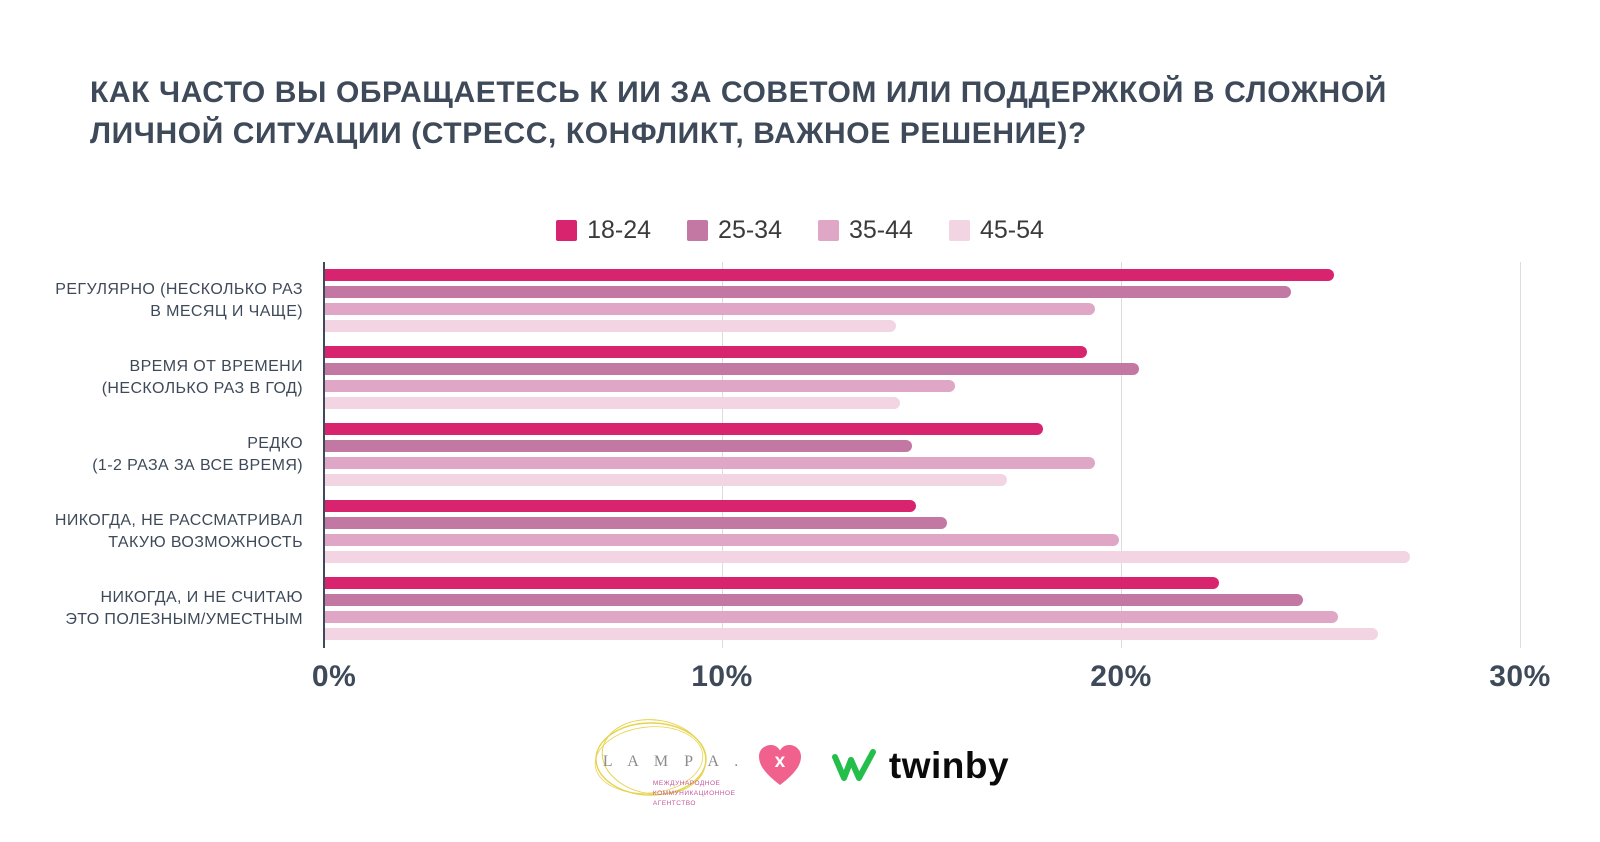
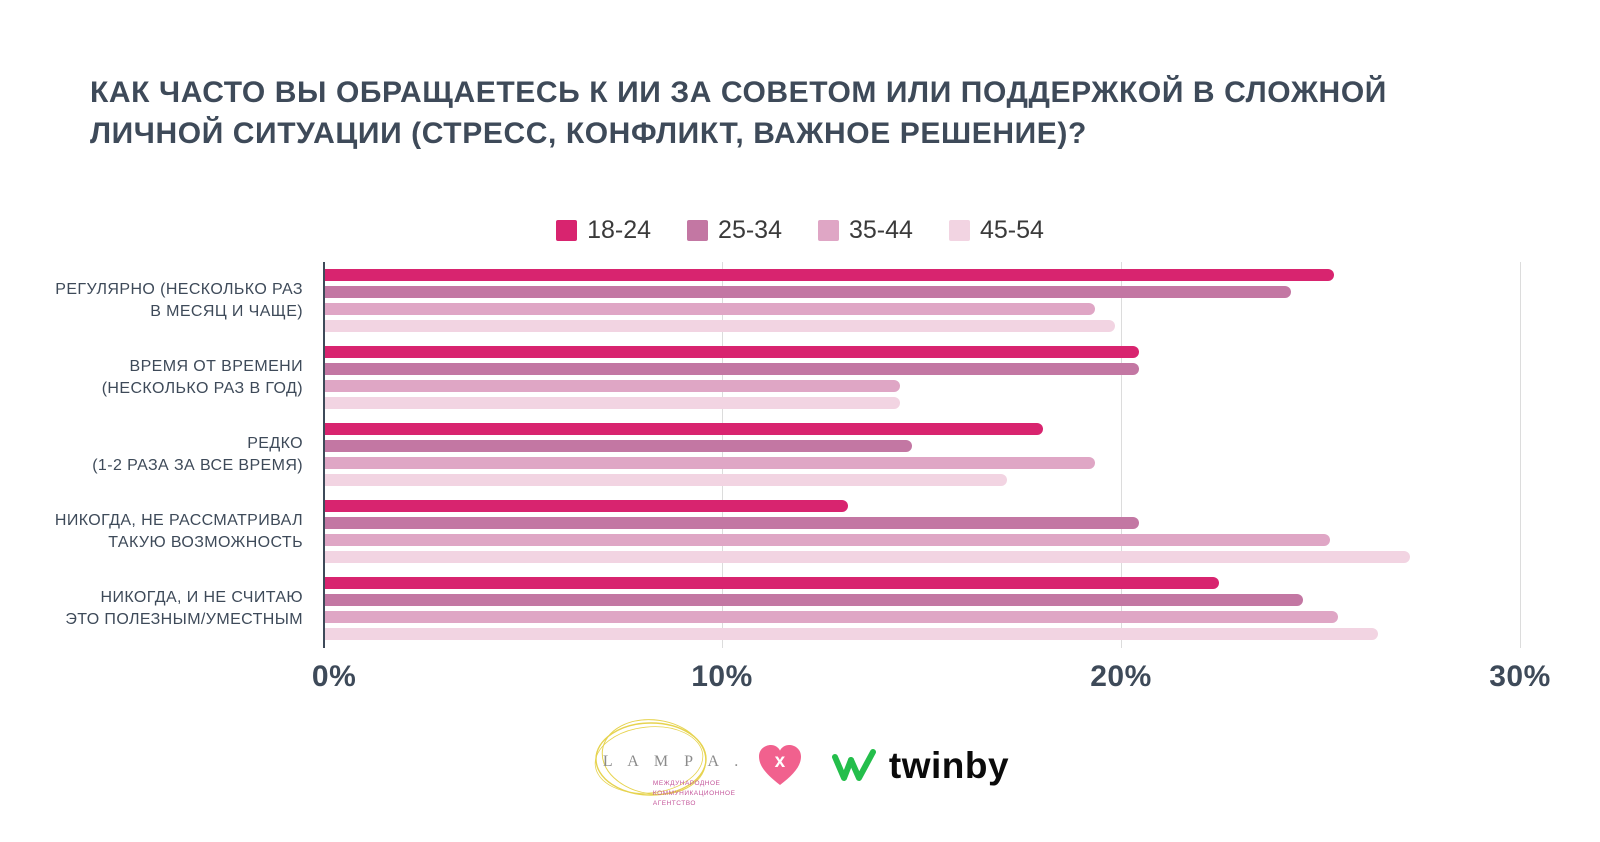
45-54/РЕГУЛЯРНО (НЕСКОЛЬКО РАЗ В МЕСЯЦ И ЧАЩЕ): 14.3% -> 19.8%
18-24/ВРЕМЯ ОТ ВРЕМЕНИ (НЕСКОЛЬКО РАЗ В ГОД): 19.1% -> 20.4%
35-44/ВРЕМЯ ОТ ВРЕМЕНИ (НЕСКОЛЬКО РАЗ В ГОД): 15.8% -> 14.4%
18-24/НИКОГДА, НЕ РАССМАТРИВАЛ ТАКУЮ ВОЗМОЖНОСТЬ: 14.8% -> 13.1%
25-34/НИКОГДА, НЕ РАССМАТРИВАЛ ТАКУЮ ВОЗМОЖНОСТЬ: 15.6% -> 20.4%
35-44/НИКОГДА, НЕ РАССМАТРИВАЛ ТАКУЮ ВОЗМОЖНОСТЬ: 19.9% -> 25.2%
